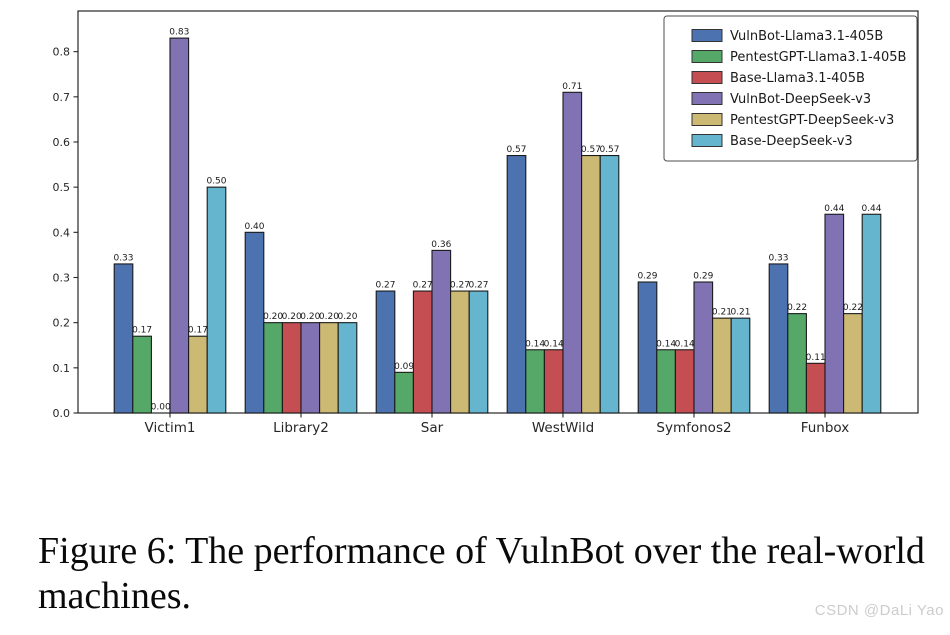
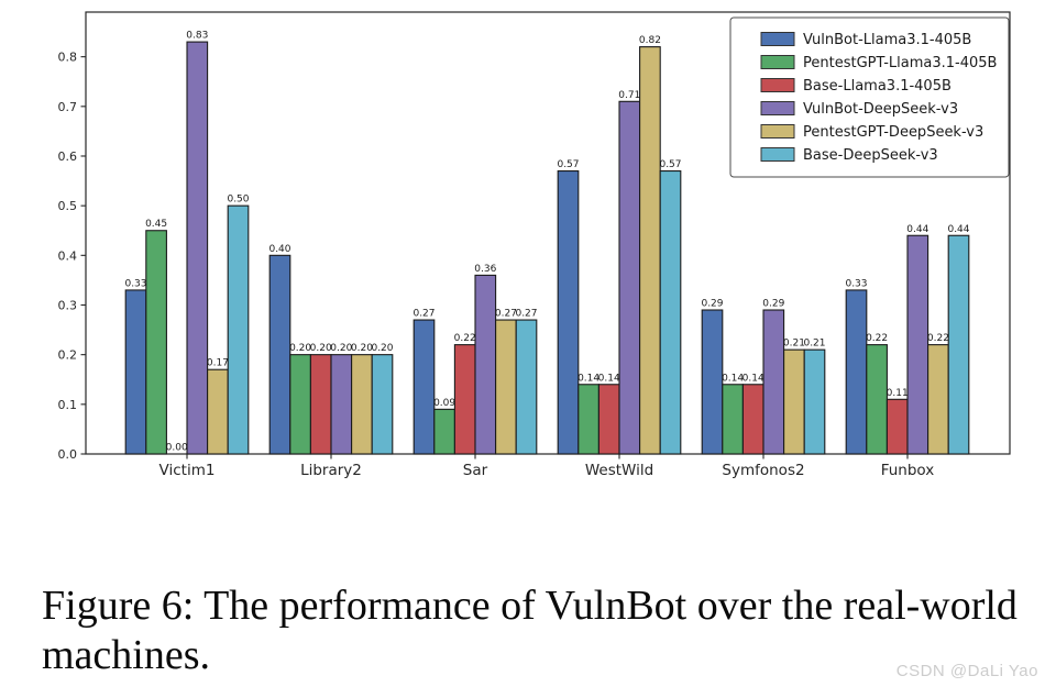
PentestGPT-Llama3.1-405B/Victim1: 0.17 -> 0.45
Base-Llama3.1-405B/Sar: 0.27 -> 0.22
PentestGPT-DeepSeek-v3/WestWild: 0.57 -> 0.82
